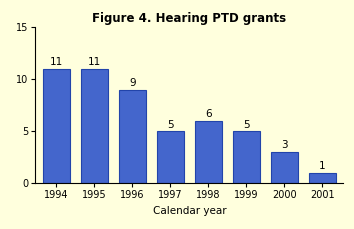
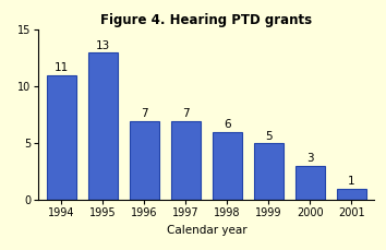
1995: 11 -> 13
1996: 9 -> 7
1997: 5 -> 7
